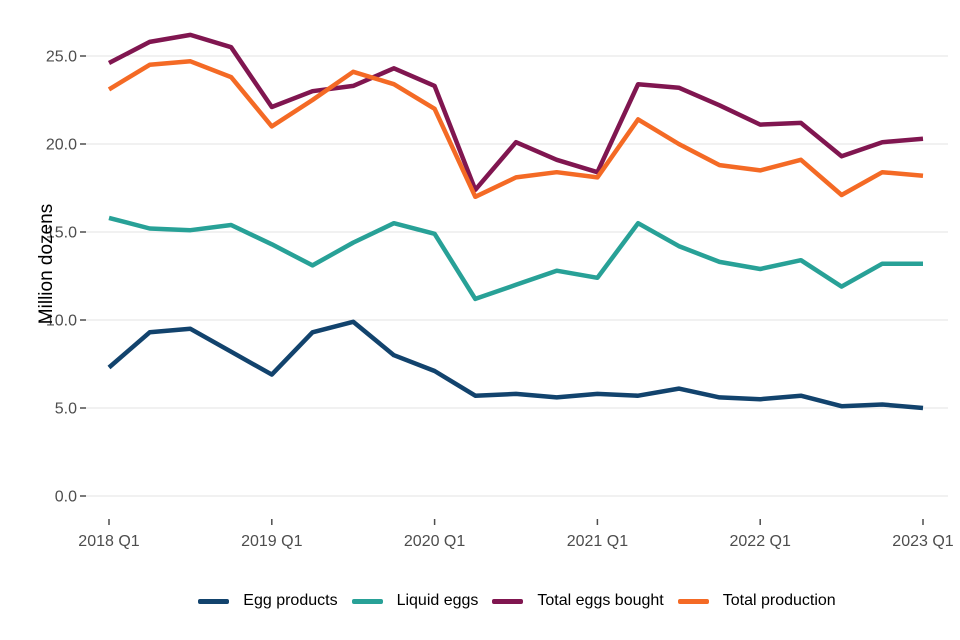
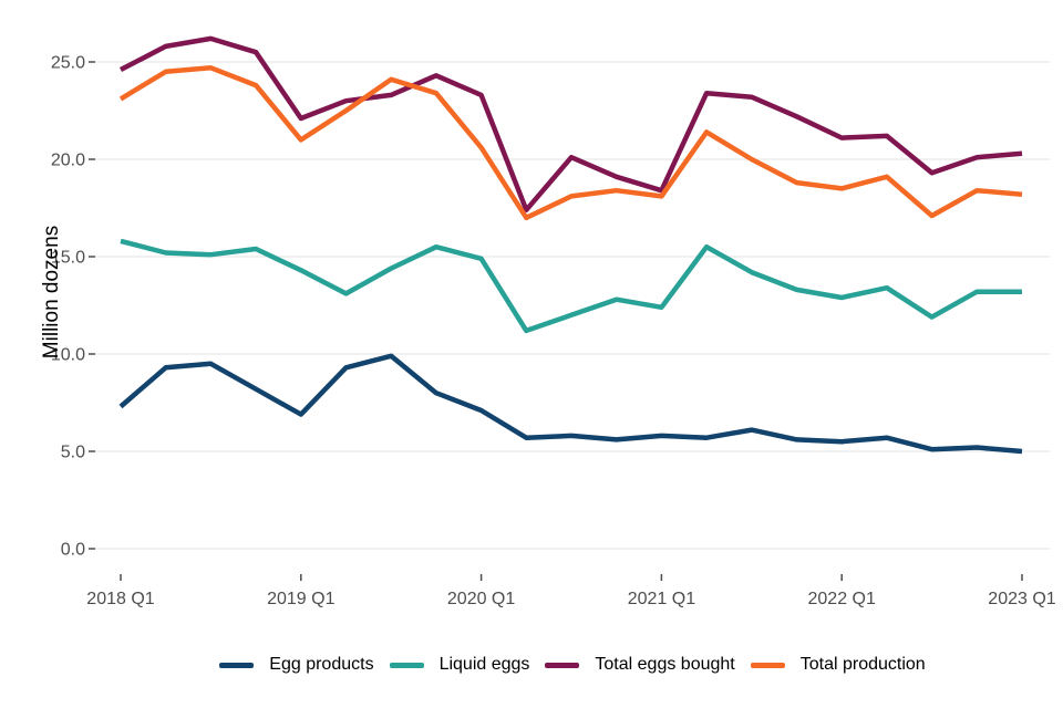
Total production/2020 Q1: 22.0 -> 20.6
